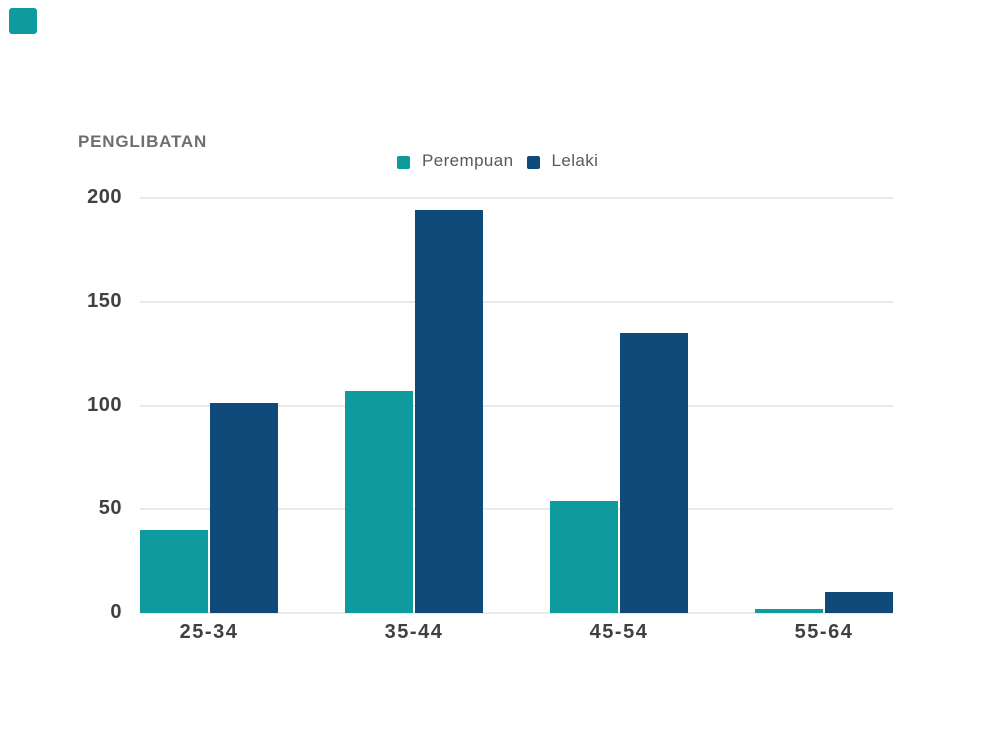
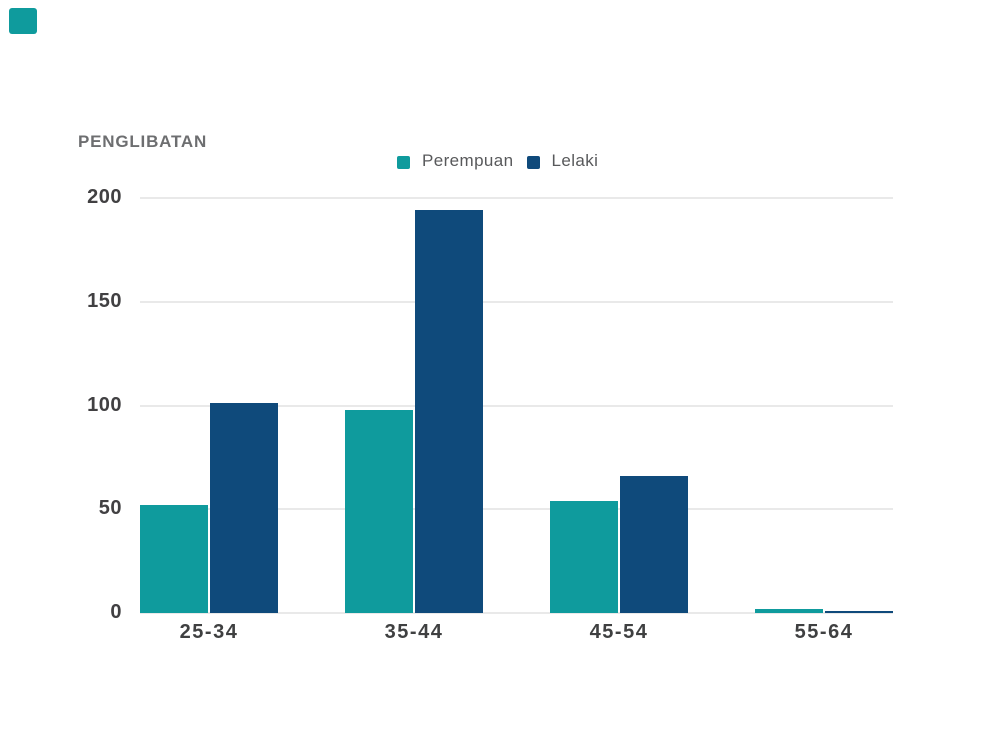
Perempuan/25-34: 40 -> 52
Perempuan/35-44: 107 -> 98
Lelaki/45-54: 135 -> 66
Lelaki/55-64: 10 -> 1
